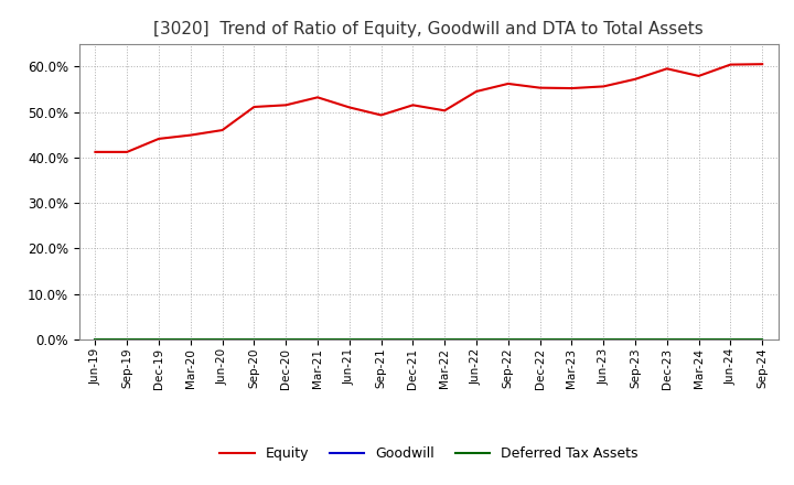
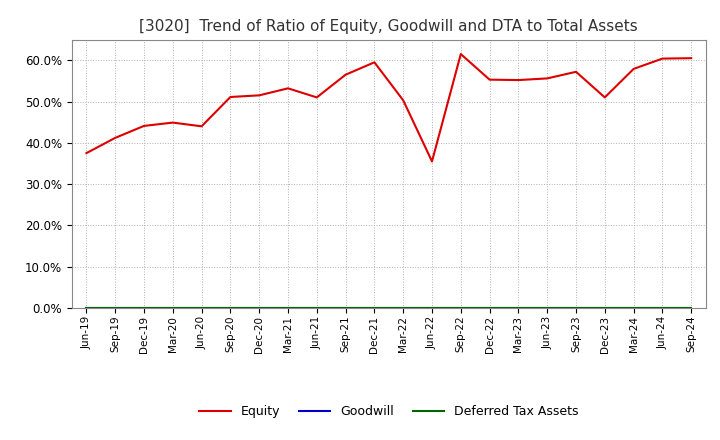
Equity/Jun-19: 41.2% -> 37.5%
Equity/Jun-20: 46.0% -> 44.0%
Equity/Sep-21: 49.3% -> 56.5%
Equity/Dec-21: 51.5% -> 59.5%
Equity/Jun-22: 54.5% -> 35.5%
Equity/Sep-22: 56.2% -> 61.5%
Equity/Dec-23: 59.5% -> 51.0%
